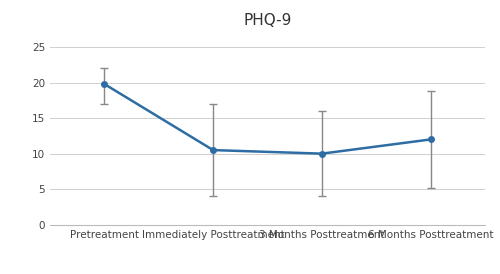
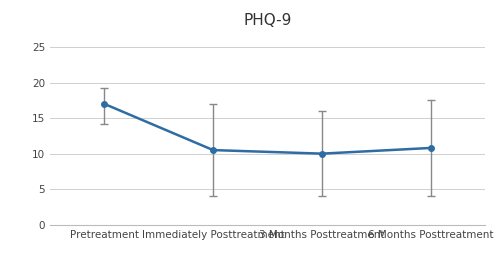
Pretreatment: 19.8 -> 17.0
6 Months Posttreatment: 12.0 -> 10.8
